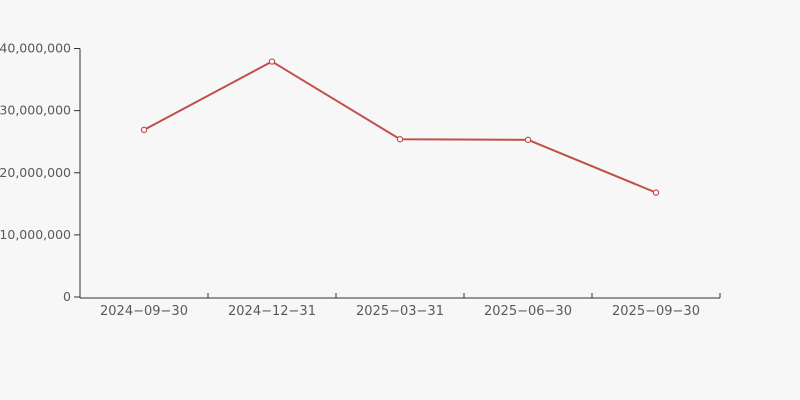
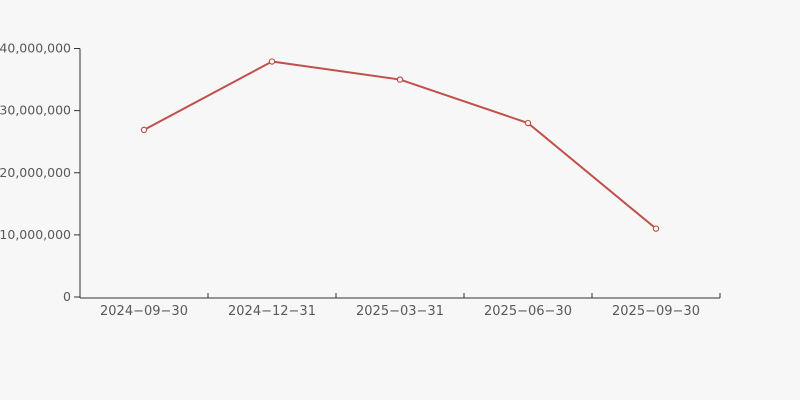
2025−03−31: 25000000 -> 35000000
2025−06−30: 25000000 -> 28000000
2025−09−30: 17000000 -> 11000000
